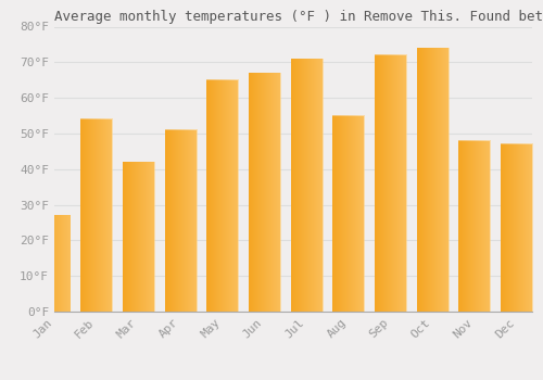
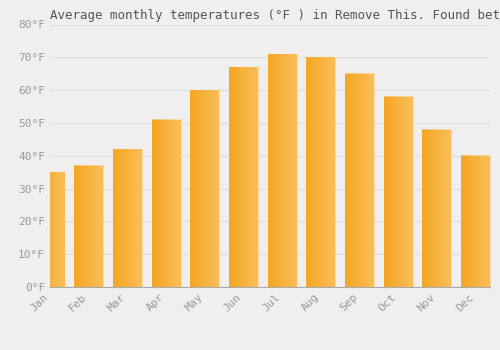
Jan: 27°F -> 35°F
Feb: 54°F -> 37°F
May: 65°F -> 60°F
Aug: 55°F -> 70°F
Sep: 72°F -> 65°F
Oct: 74°F -> 58°F
Dec: 47°F -> 40°F
